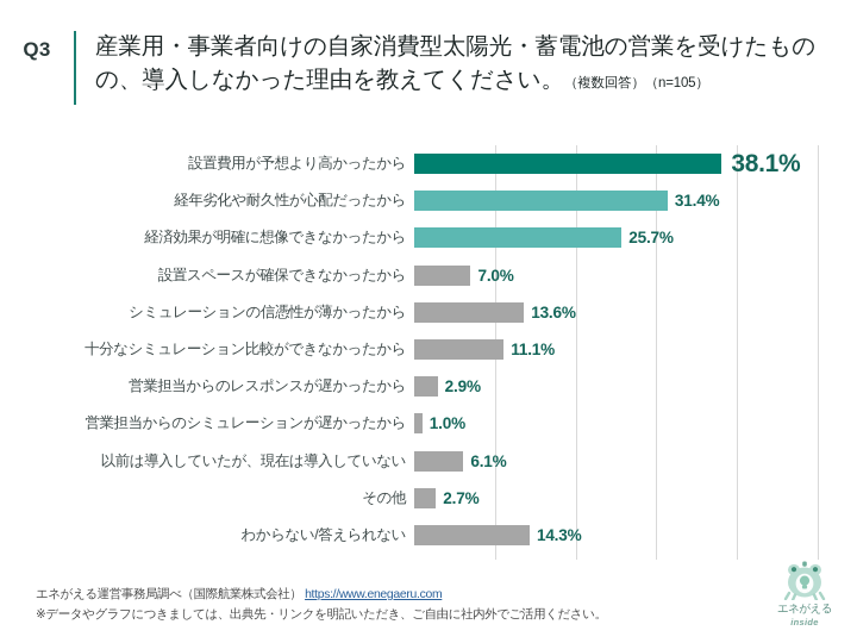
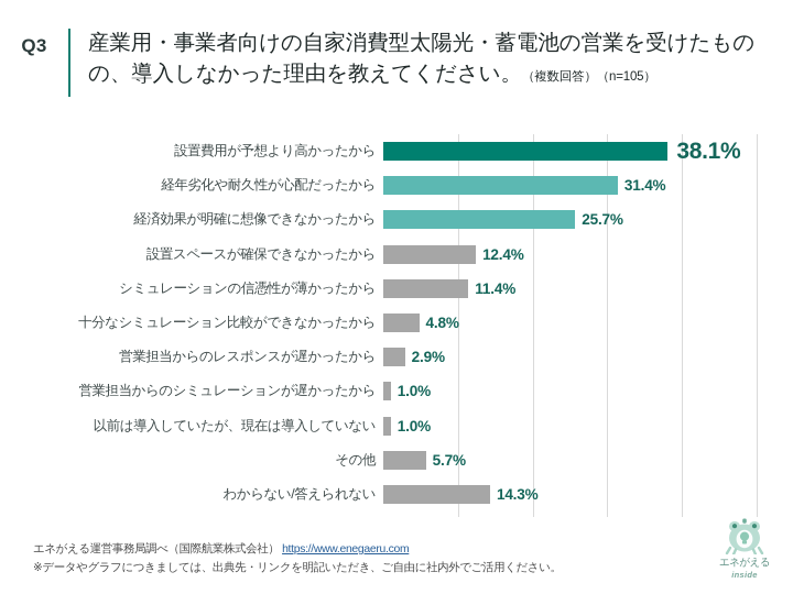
設置スペースが確保できなかったから: 7.0% -> 12.4%
シミュレーションの信憑性が薄かったから: 13.6% -> 11.4%
十分なシミュレーション比較ができなかったから: 11.1% -> 4.8%
以前は導入していたが、現在は導入していない: 6.1% -> 1.0%
その他: 2.7% -> 5.7%
